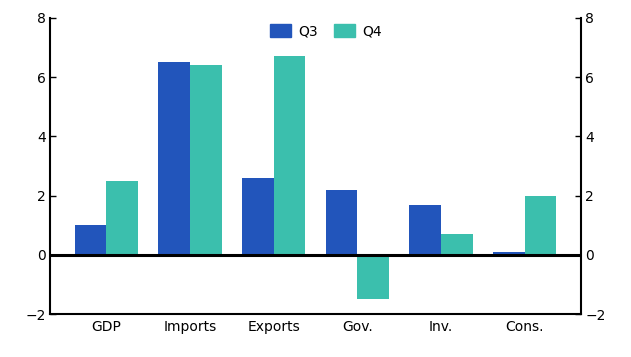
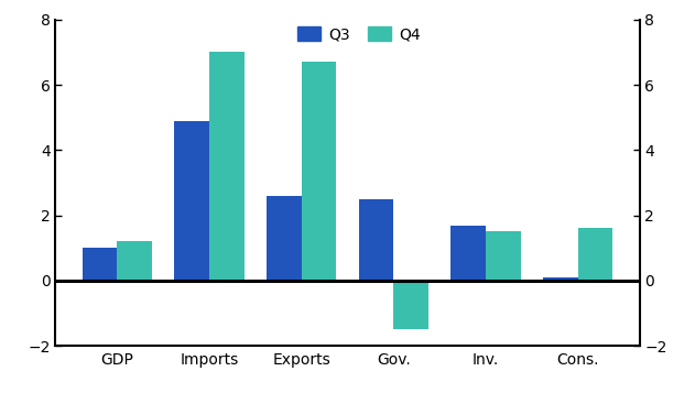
Q4/GDP: 2.5 -> 1.2
Q3/Imports: 6.5 -> 4.9
Q4/Imports: 6.4 -> 7.0
Q3/Gov.: 2.2 -> 2.5
Q4/Inv.: 0.7 -> 1.5
Q4/Cons.: 2.0 -> 1.6
